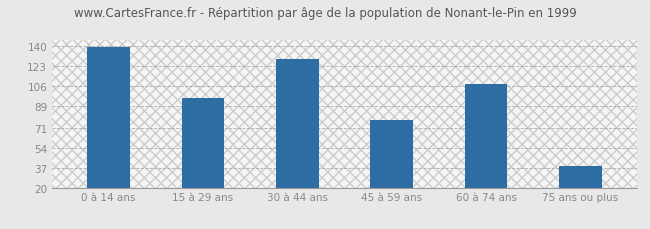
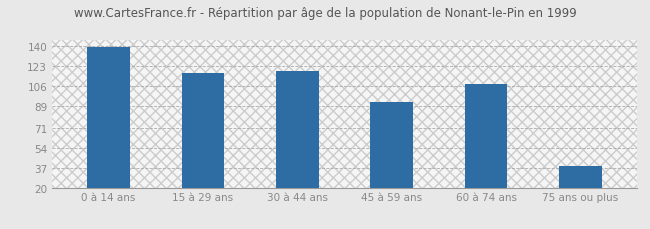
15 à 29 ans: 96 -> 117
30 à 44 ans: 129 -> 119
45 à 59 ans: 77 -> 93
